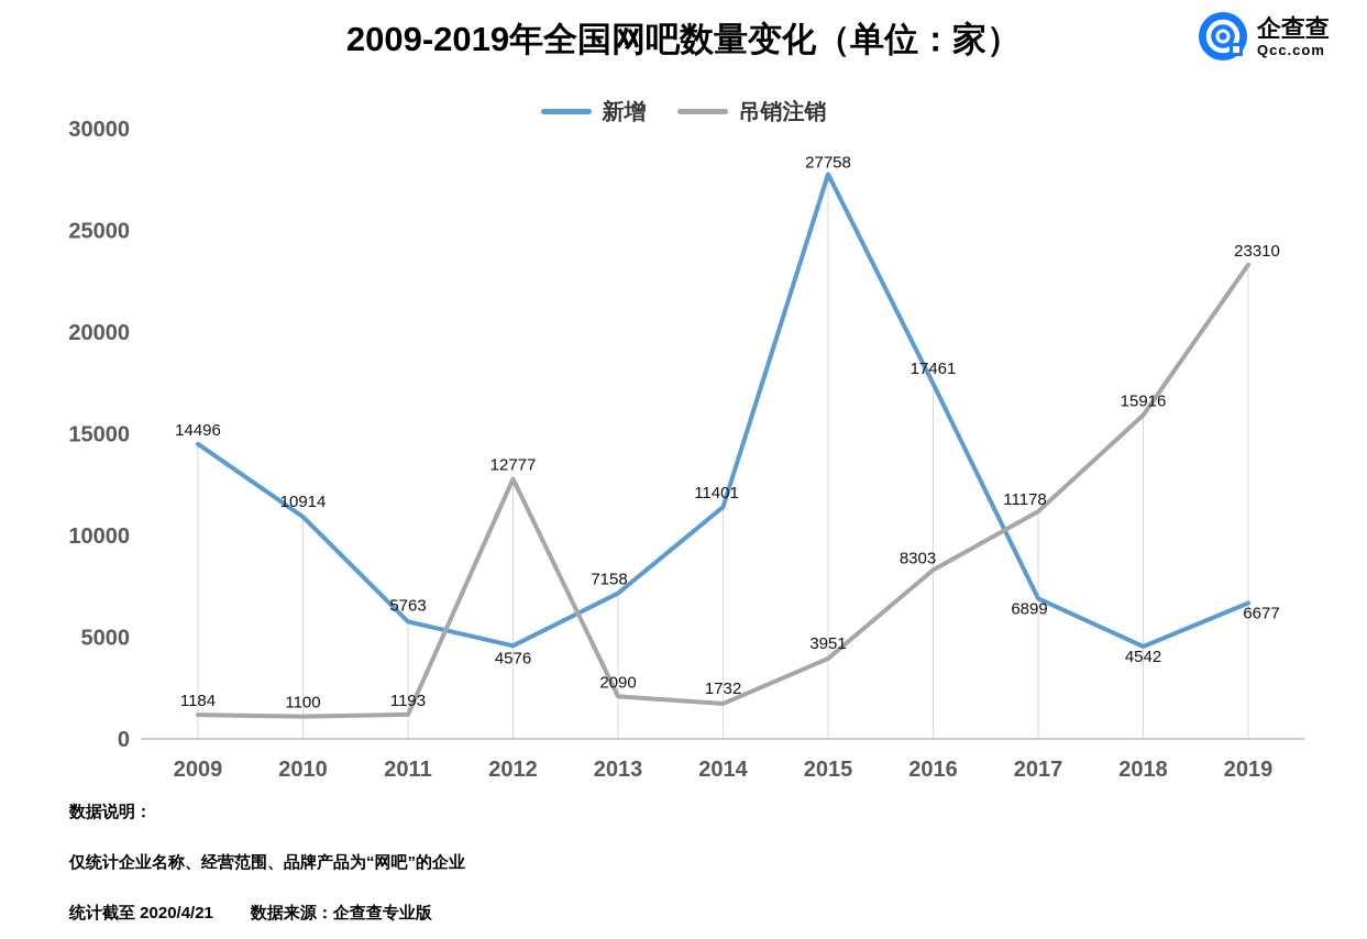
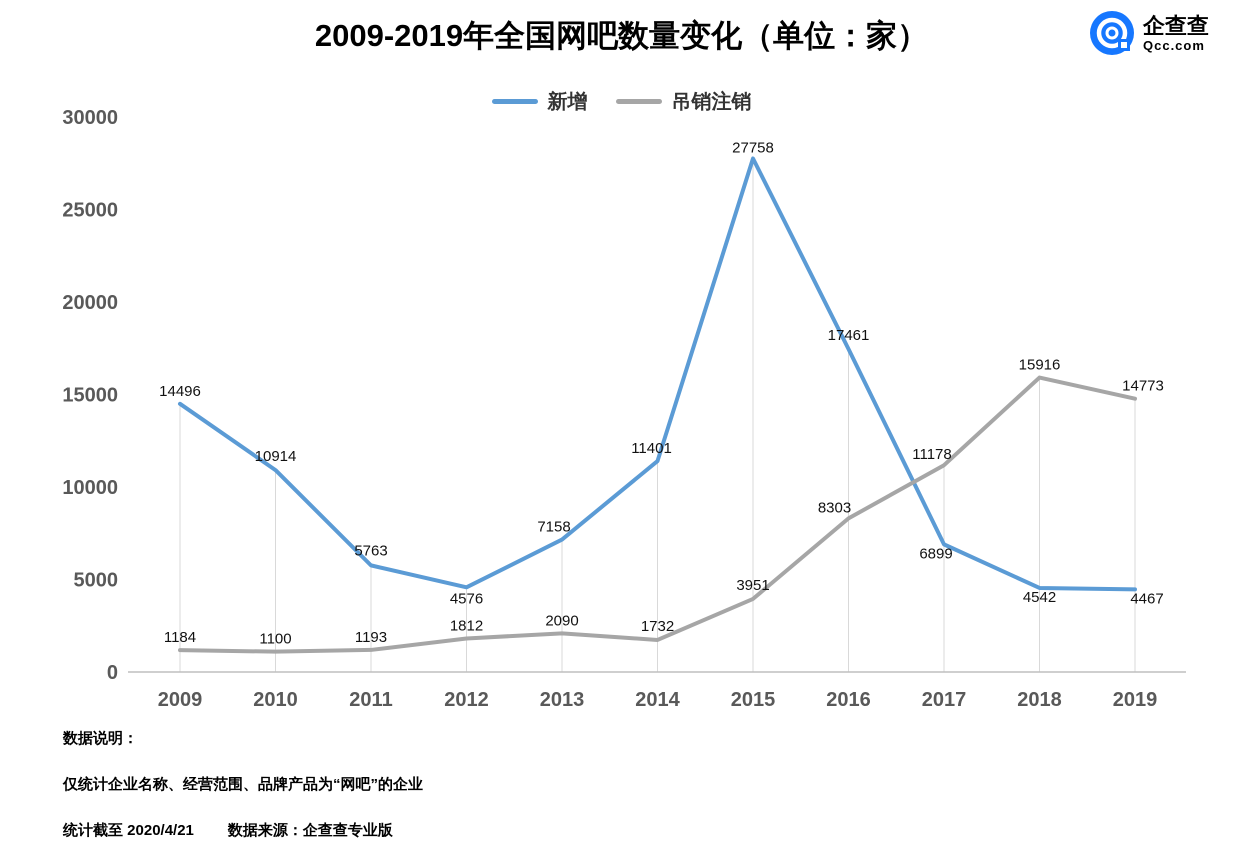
吊销注销/2012: 12777 -> 1812
新增/2019: 6677 -> 4467
吊销注销/2019: 23310 -> 14773
